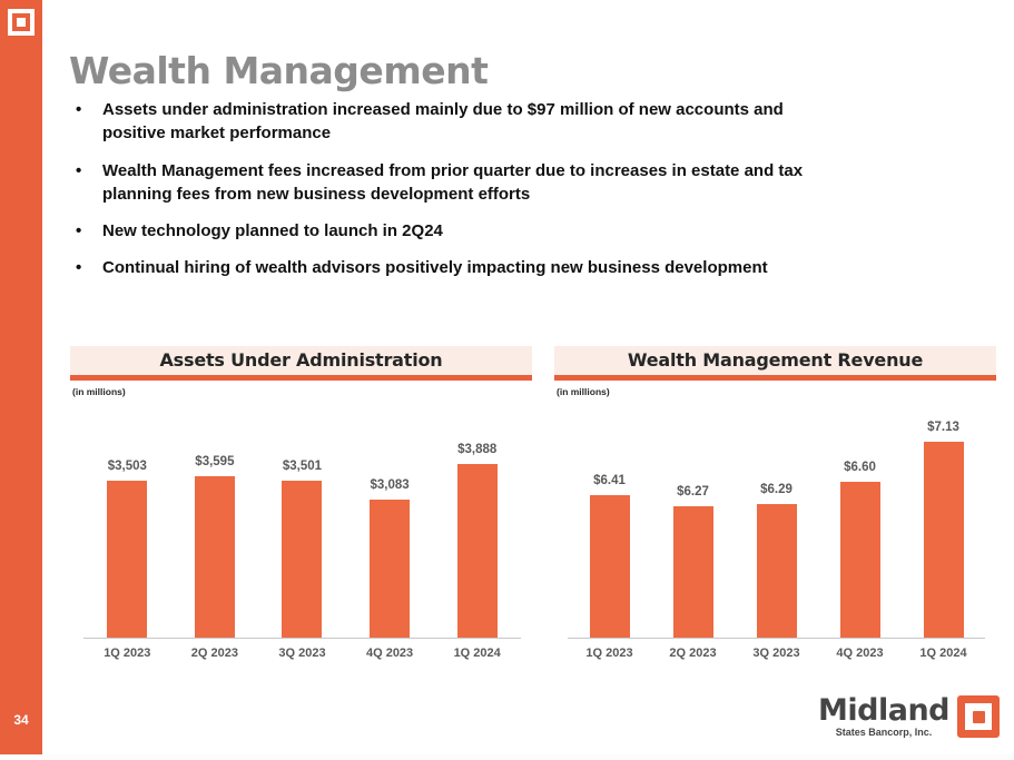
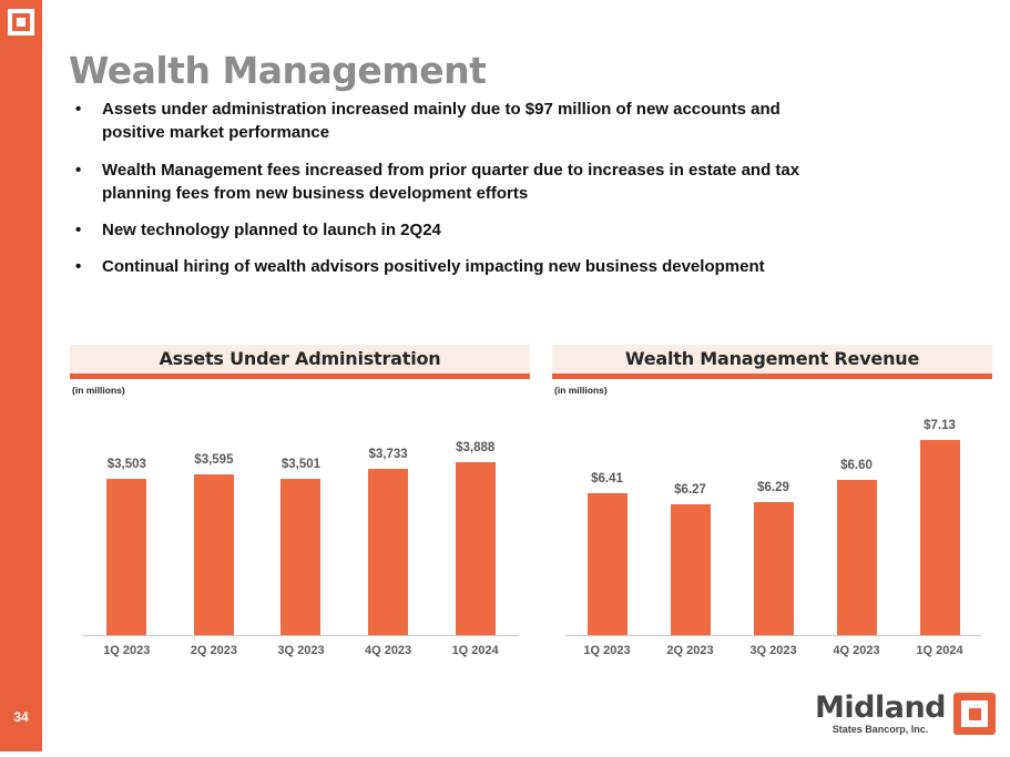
Assets Under Administration/4Q 2023: $3,083 -> $3,733
